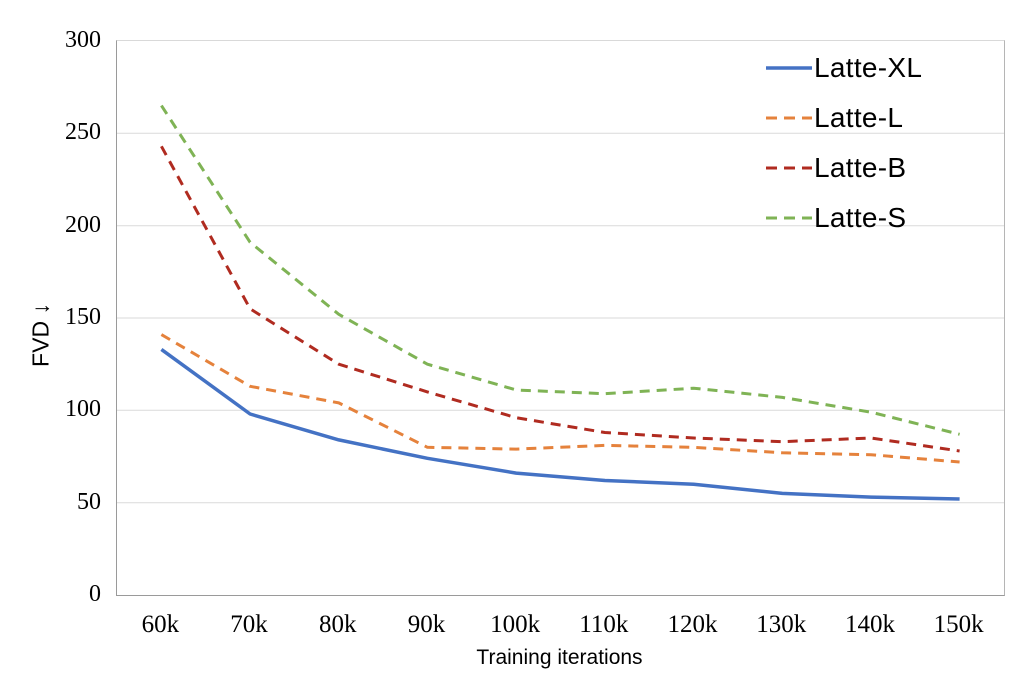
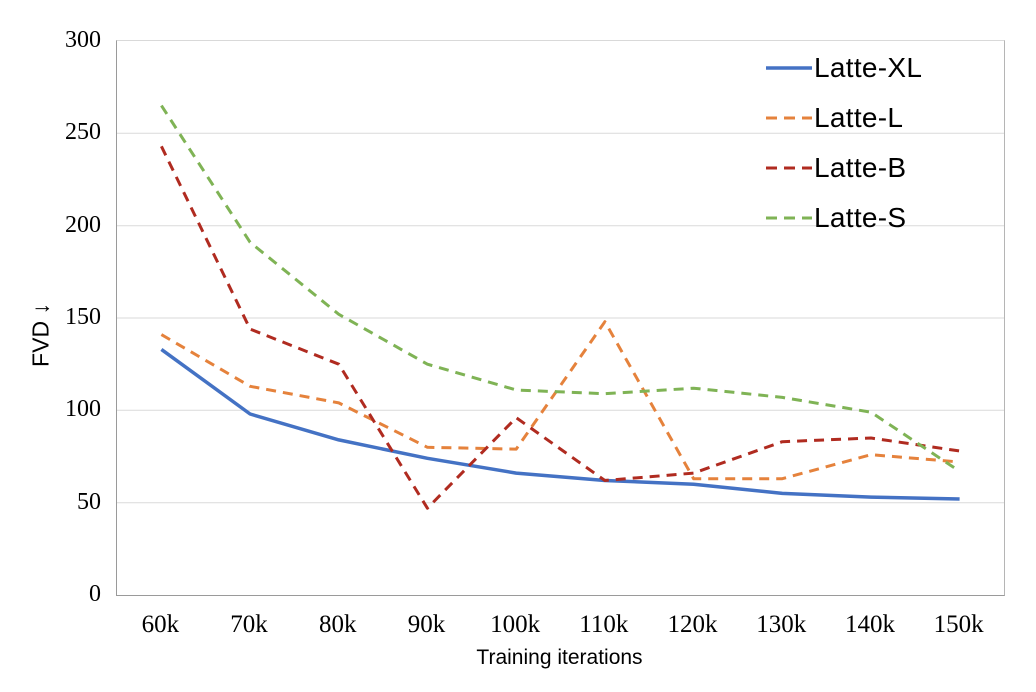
Latte-B/70k: 155 -> 144
Latte-B/90k: 110 -> 47
Latte-L/110k: 81 -> 148
Latte-B/110k: 88 -> 62
Latte-L/120k: 80 -> 63
Latte-B/120k: 85 -> 66
Latte-L/130k: 77 -> 63
Latte-S/150k: 87 -> 67
